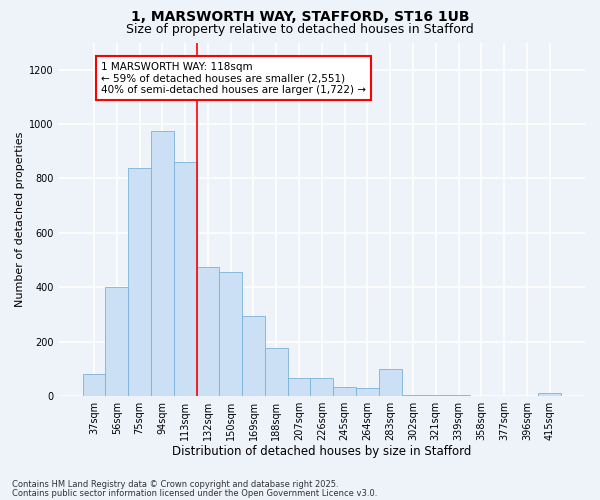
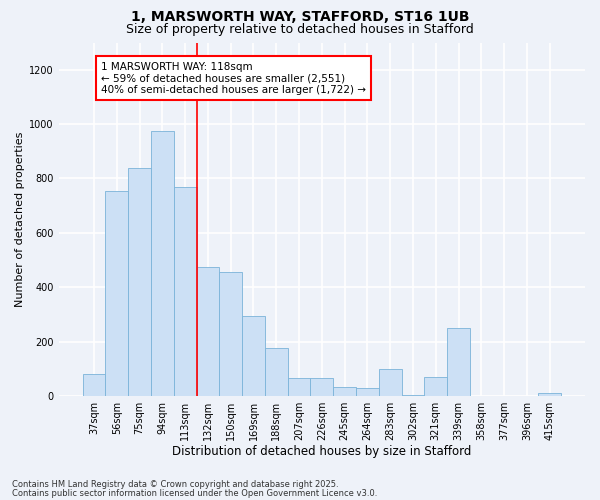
56sqm: 400 -> 755
113sqm: 860 -> 770
321sqm: 5 -> 70
339sqm: 5 -> 250
